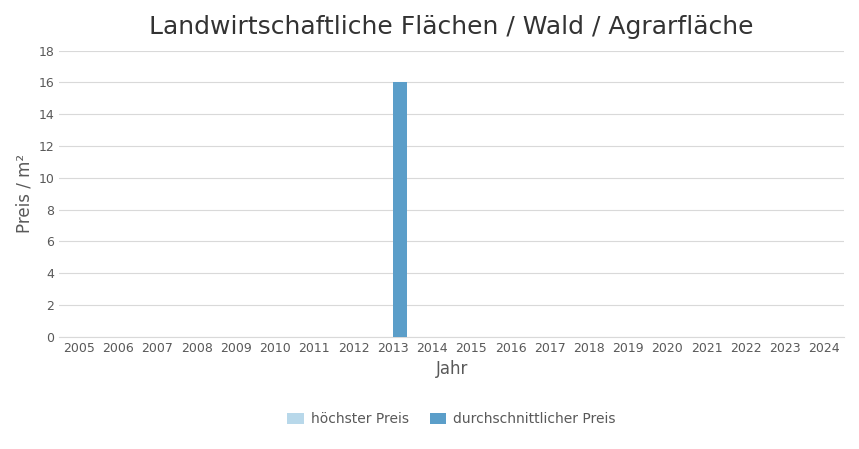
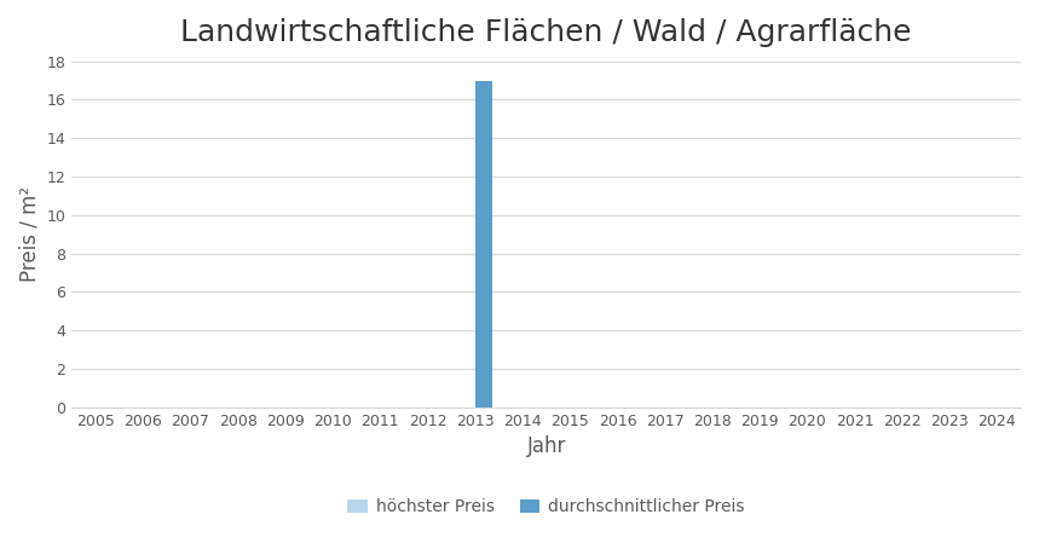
durchschnittlicher Preis/2013: 16 -> 17
